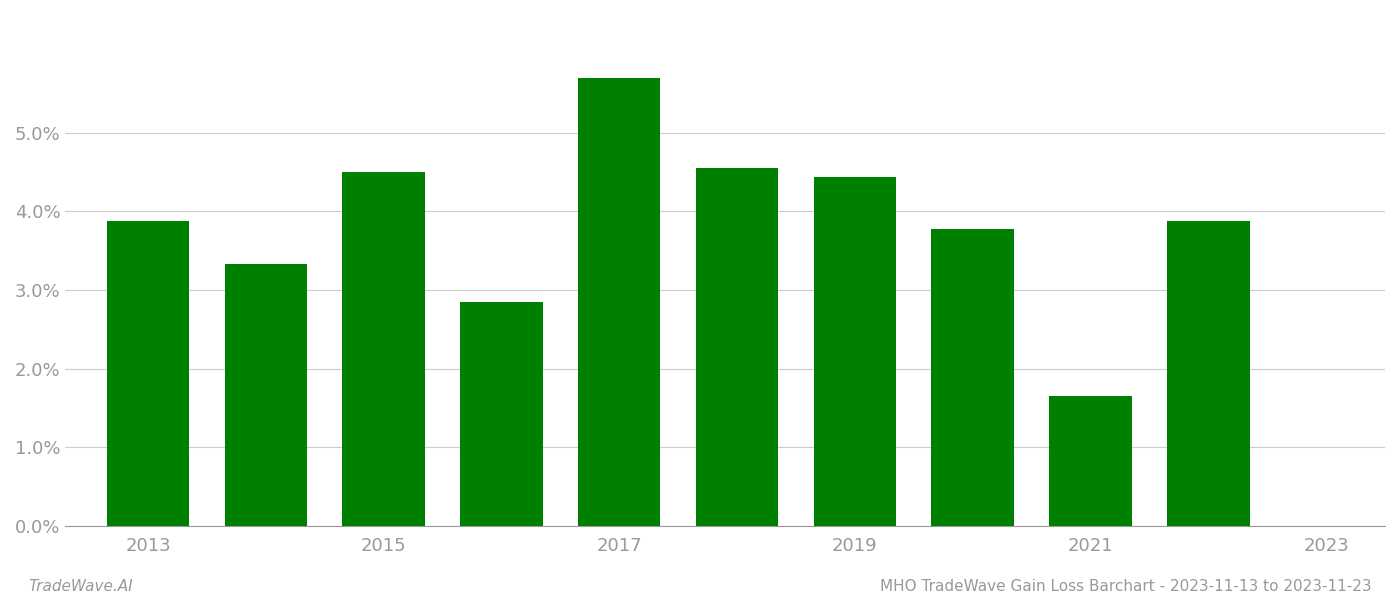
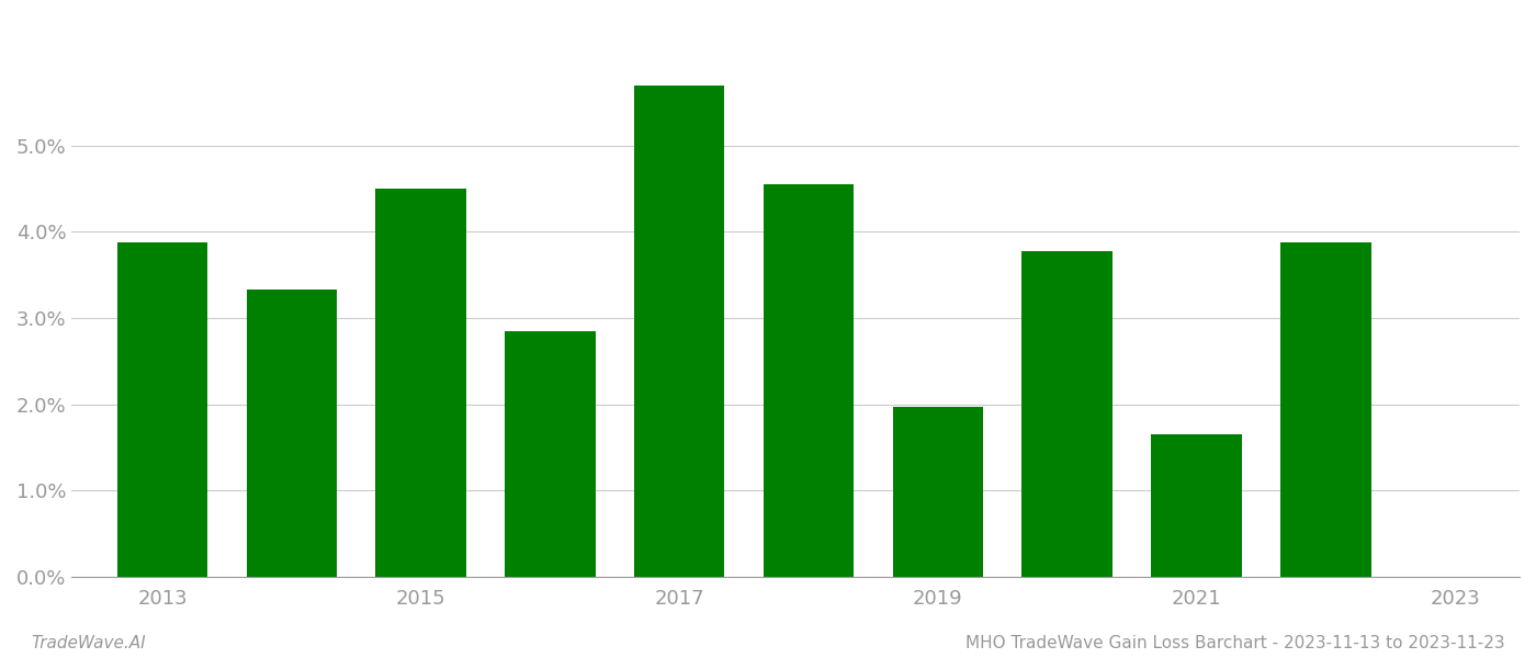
2019: 4.44% -> 1.97%
